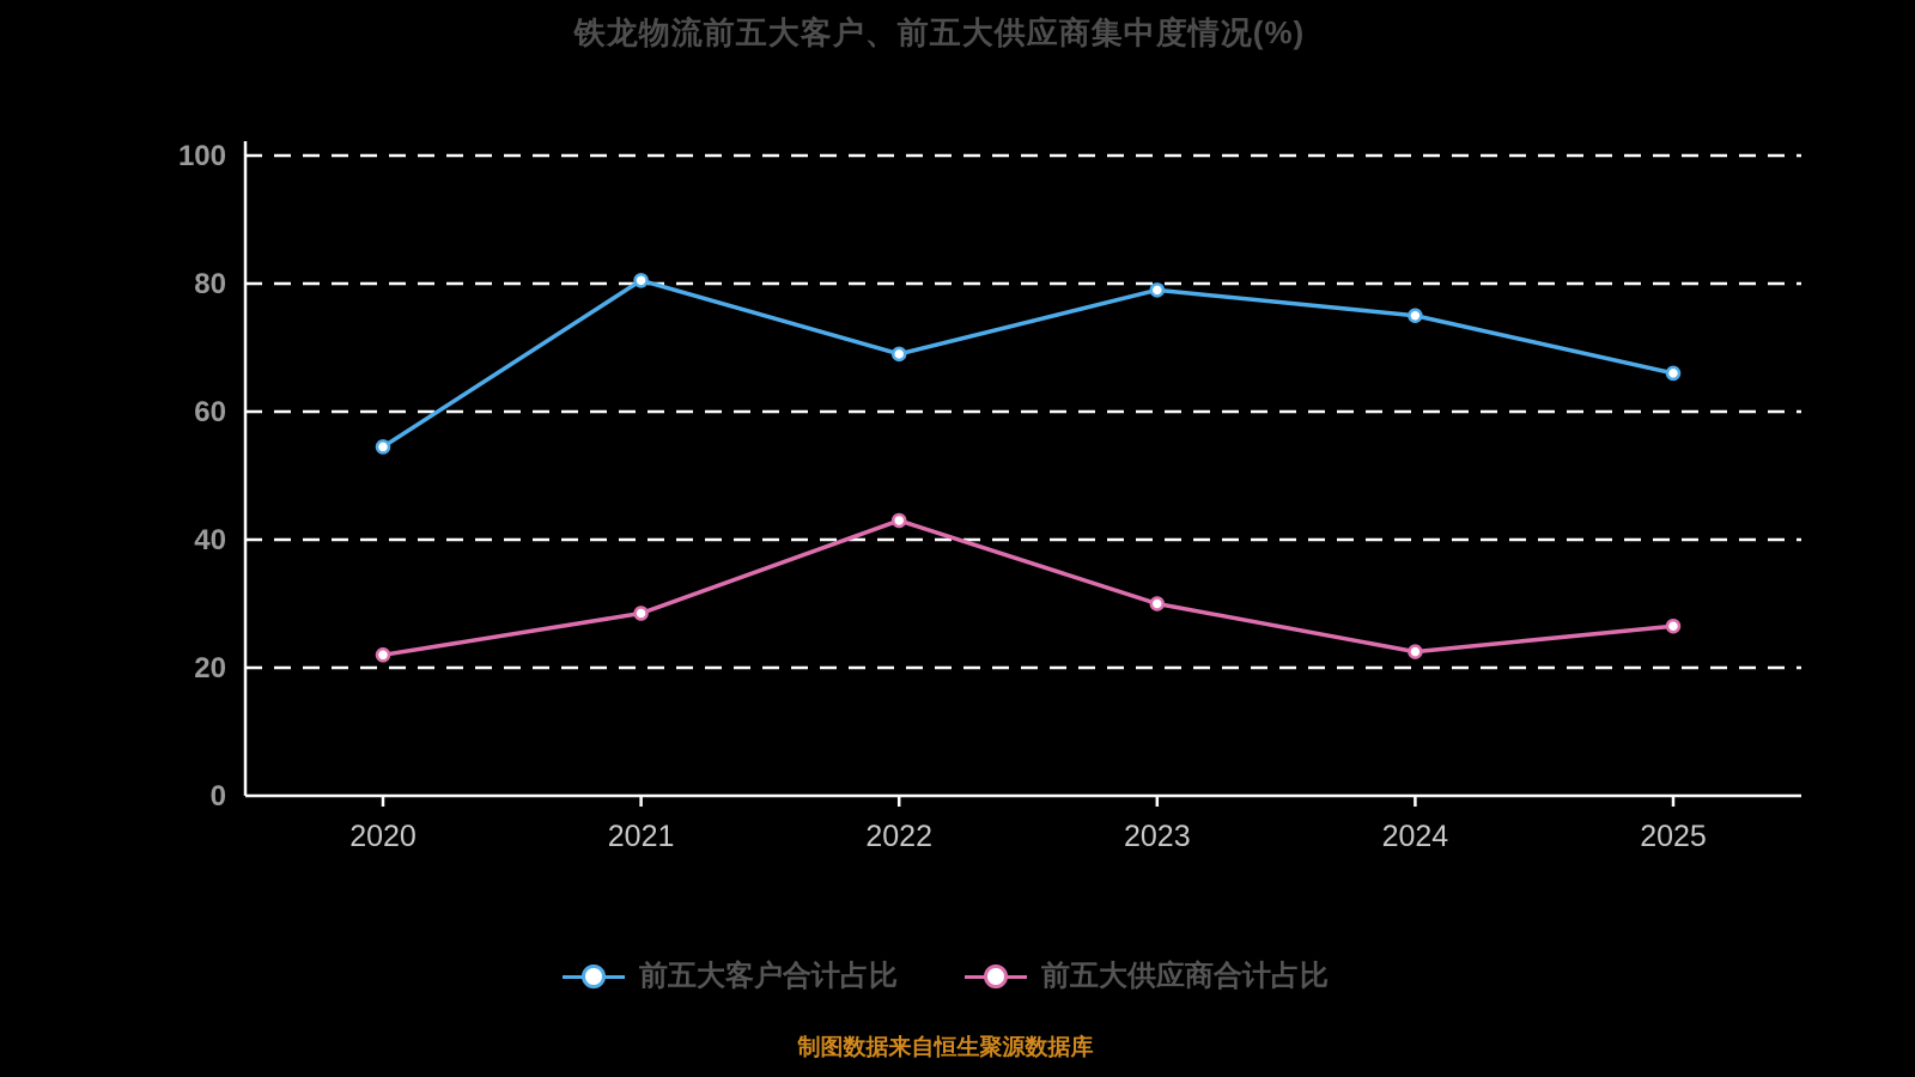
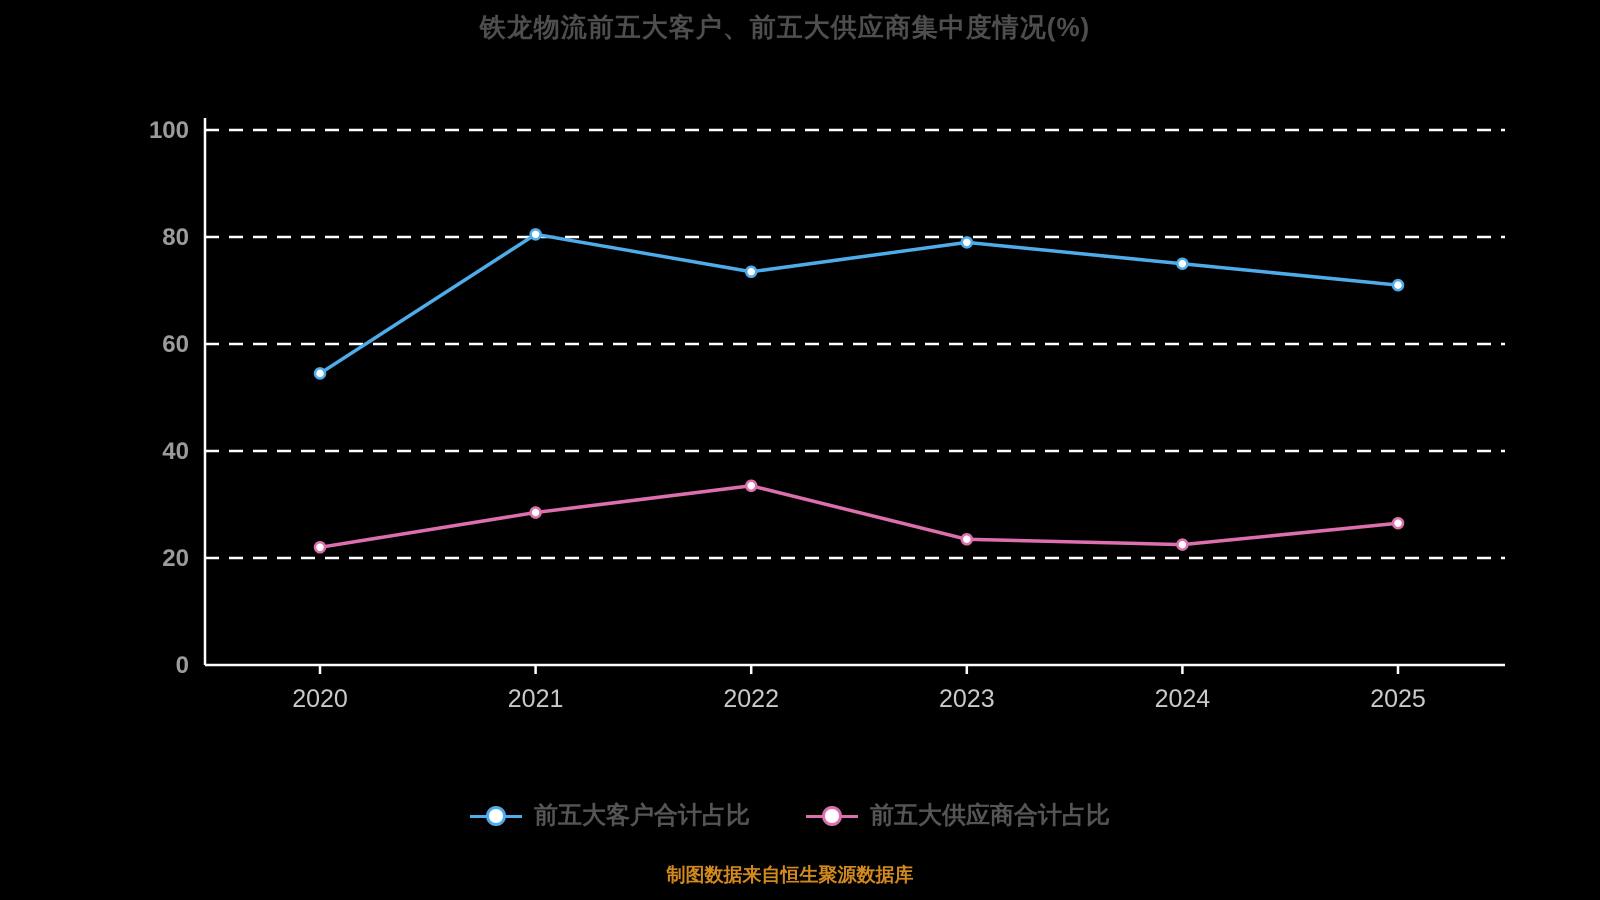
前五大客户合计占比/2022: 69 -> 74
前五大供应商合计占比/2022: 43 -> 34
前五大供应商合计占比/2023: 30 -> 24
前五大客户合计占比/2025: 66 -> 71
